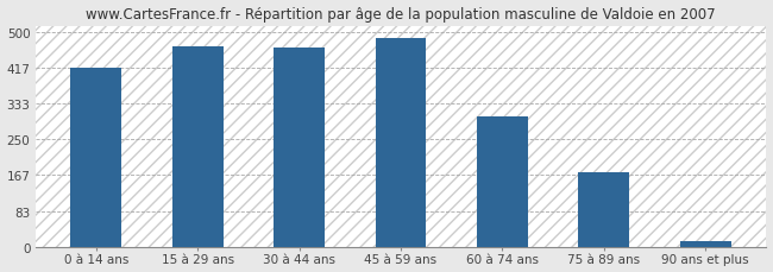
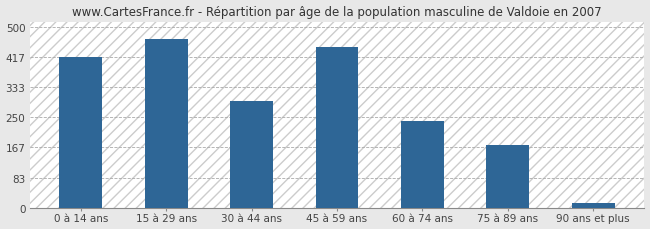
30 à 44 ans: 465 -> 295
45 à 59 ans: 486 -> 445
60 à 74 ans: 305 -> 240
